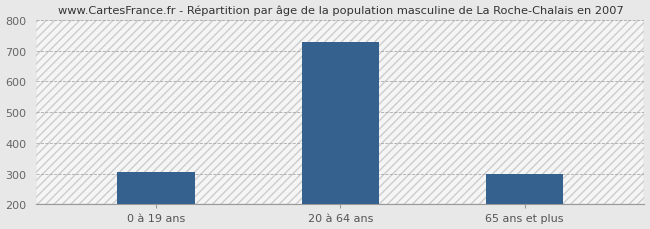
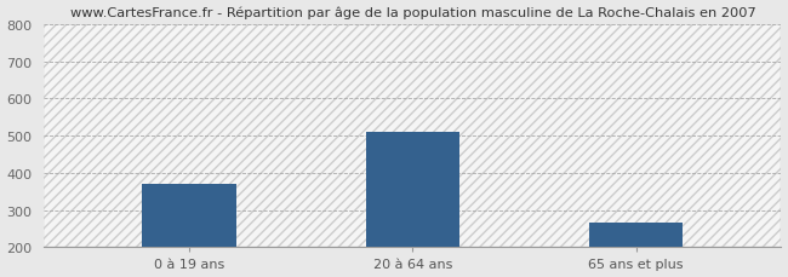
0 à 19 ans: 305 -> 370
20 à 64 ans: 727 -> 510
65 ans et plus: 298 -> 265
